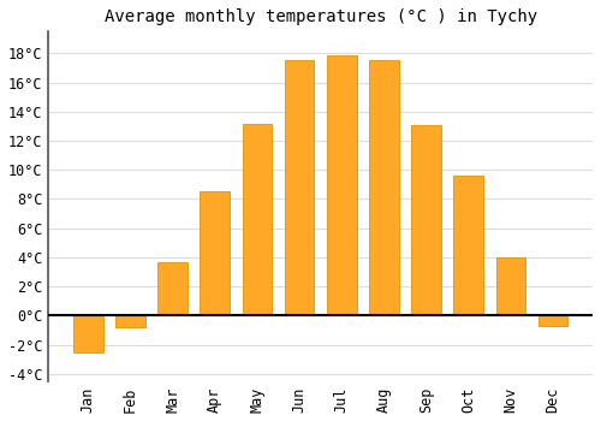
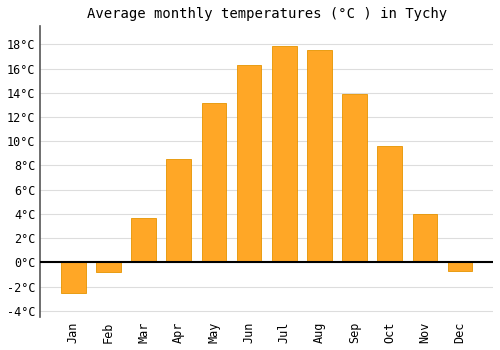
Jun: 17.5°C -> 16.3°C
Sep: 13.1°C -> 13.9°C
